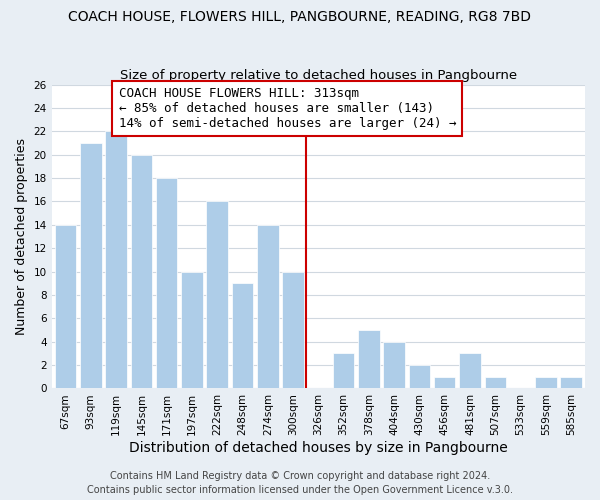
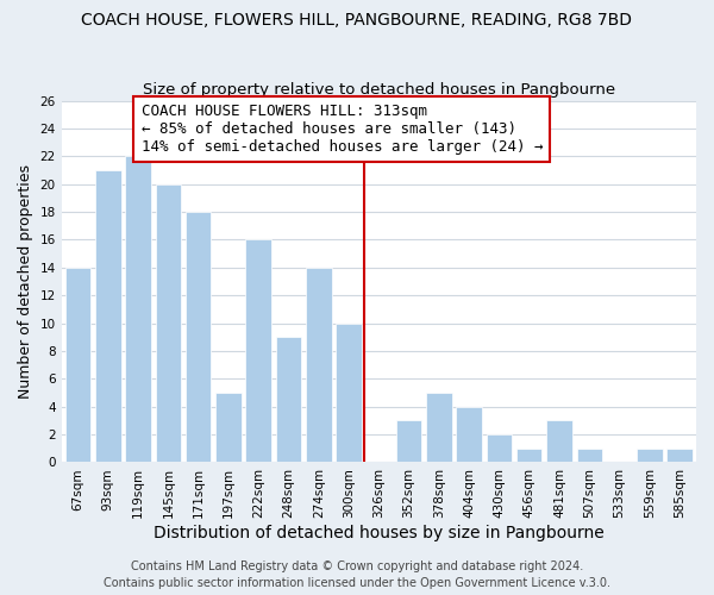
197sqm: 10 -> 5
